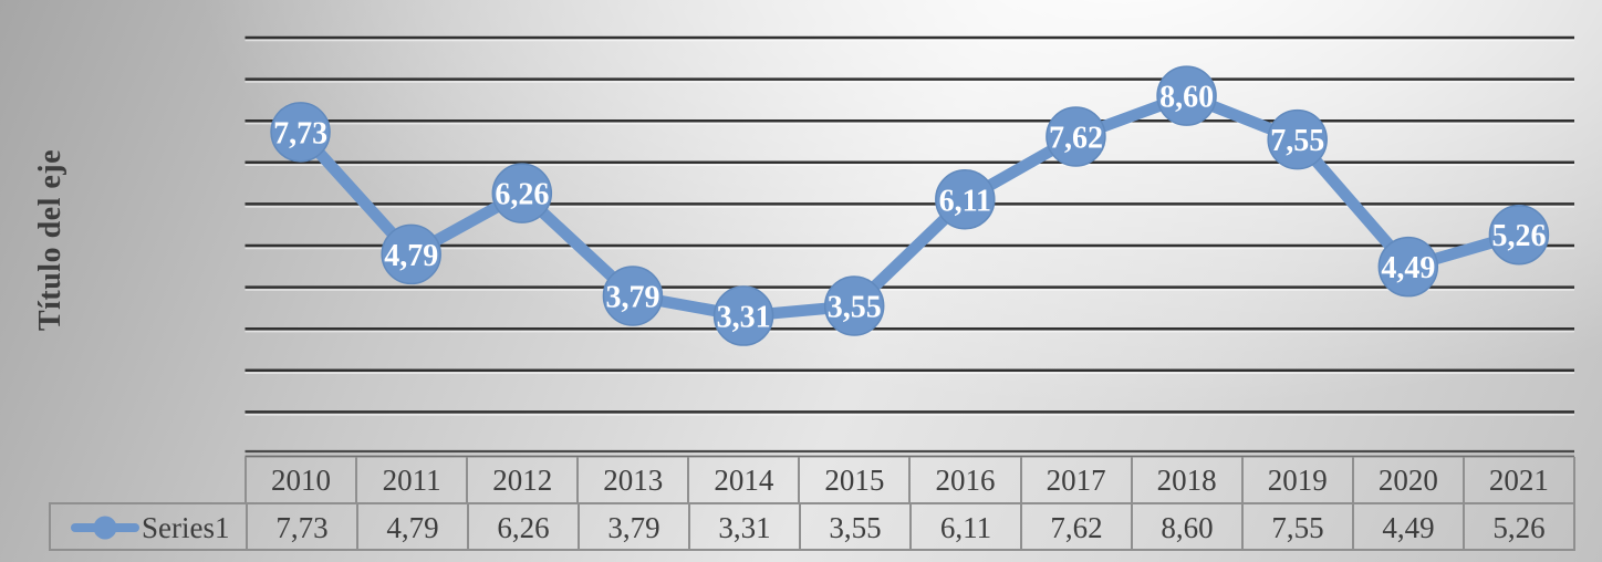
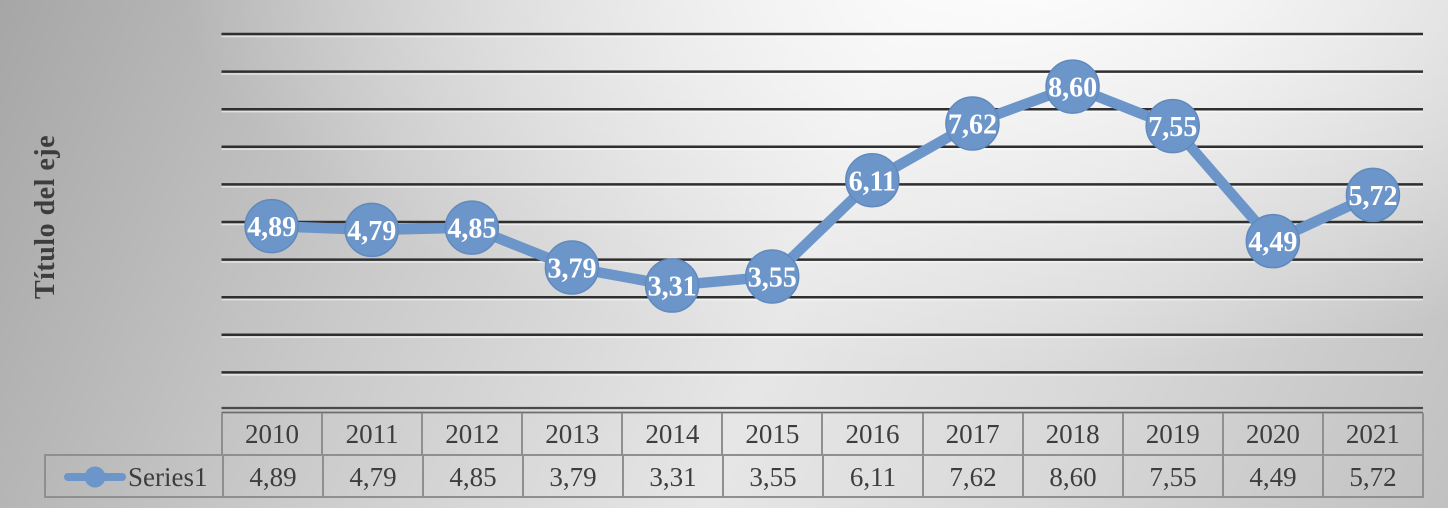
2010: 7,73 -> 4,89
2012: 6,26 -> 4,85
2021: 5,26 -> 5,72
